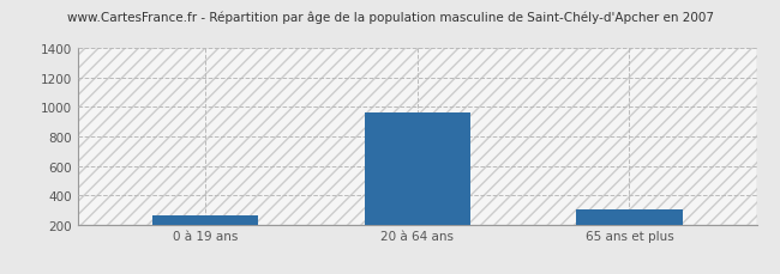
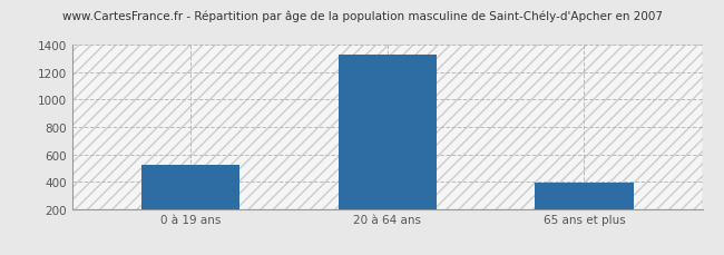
0 à 19 ans: 260 -> 520
20 à 64 ans: 960 -> 1330
65 ans et plus: 300 -> 400
